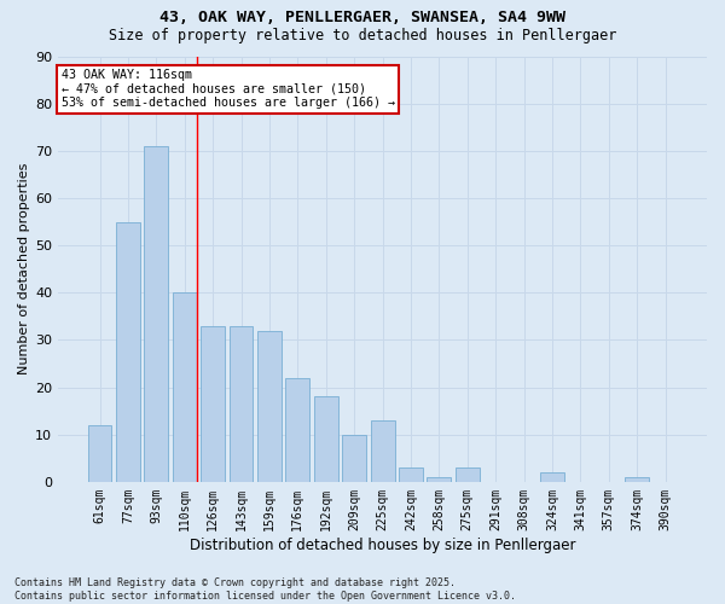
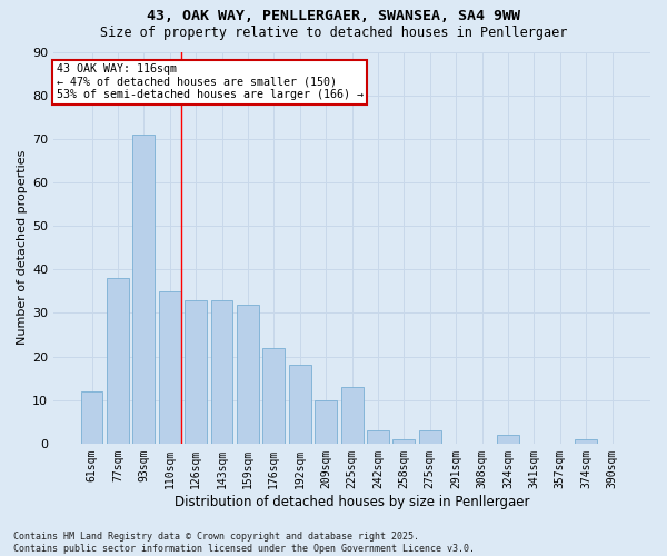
77sqm: 55 -> 38
110sqm: 40 -> 35
